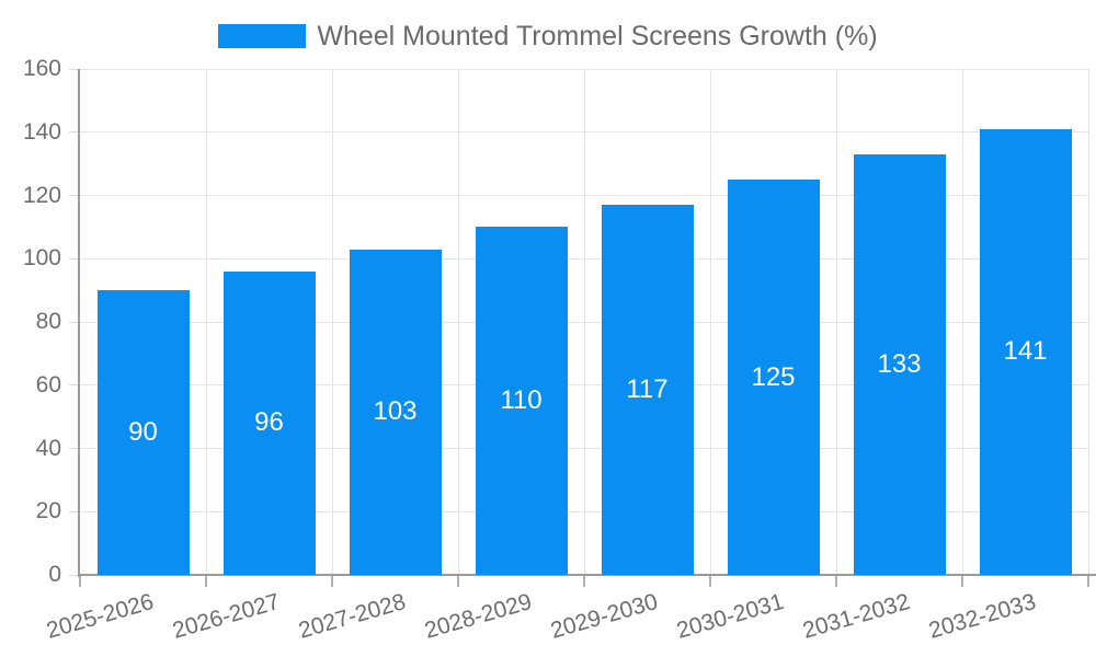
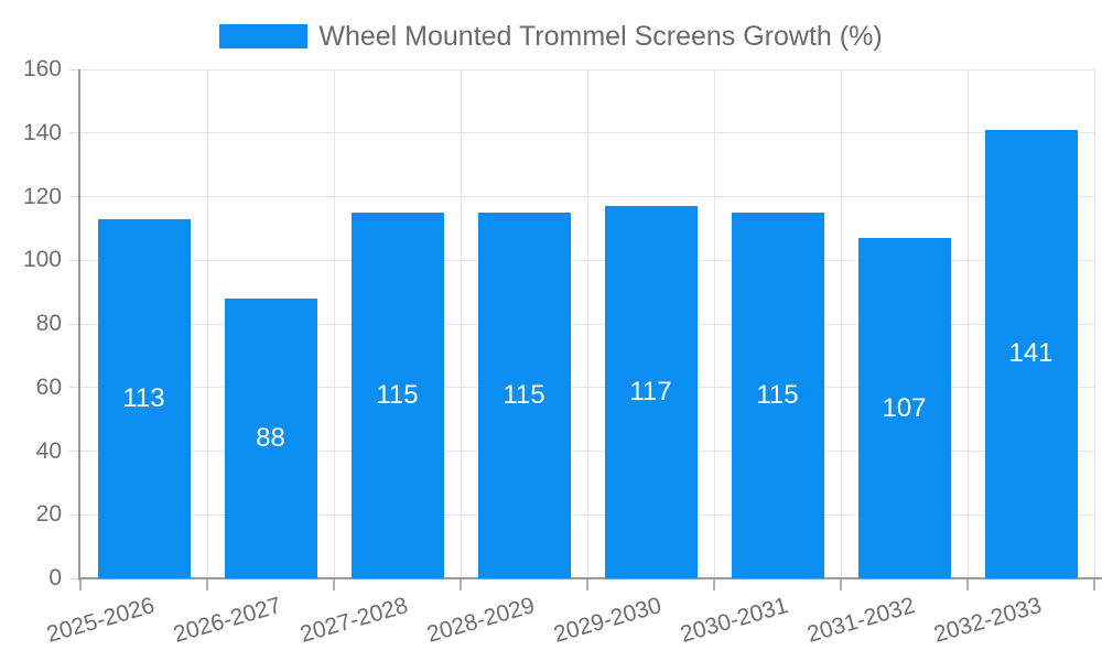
2025-2026: 90 -> 113
2026-2027: 96 -> 88
2027-2028: 103 -> 115
2028-2029: 110 -> 115
2030-2031: 125 -> 115
2031-2032: 133 -> 107
